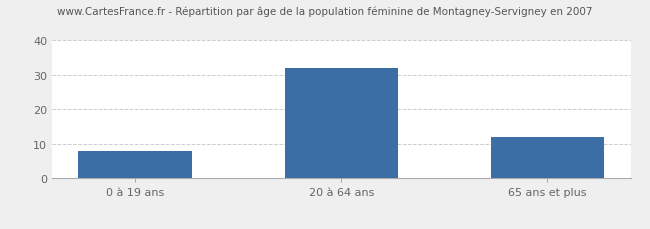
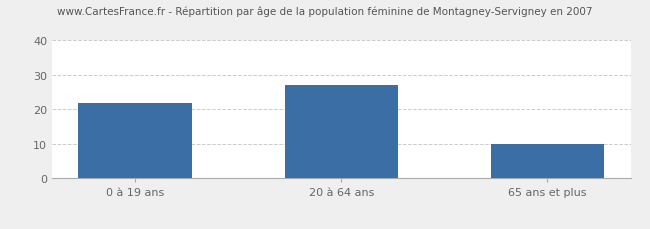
0 à 19 ans: 8 -> 22
20 à 64 ans: 32 -> 27
65 ans et plus: 12 -> 10
